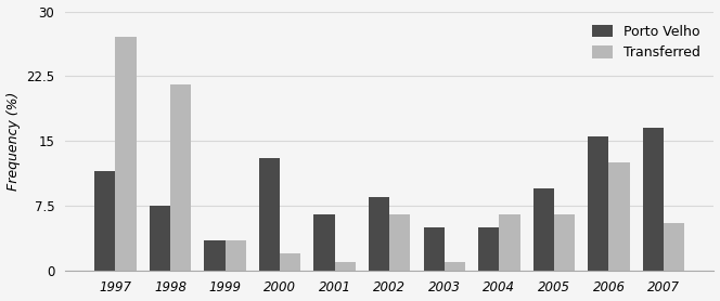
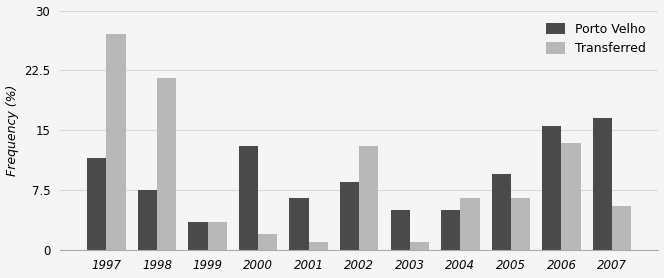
Transferred/2002: 6.5 -> 13.0
Transferred/2006: 12.5 -> 13.4
